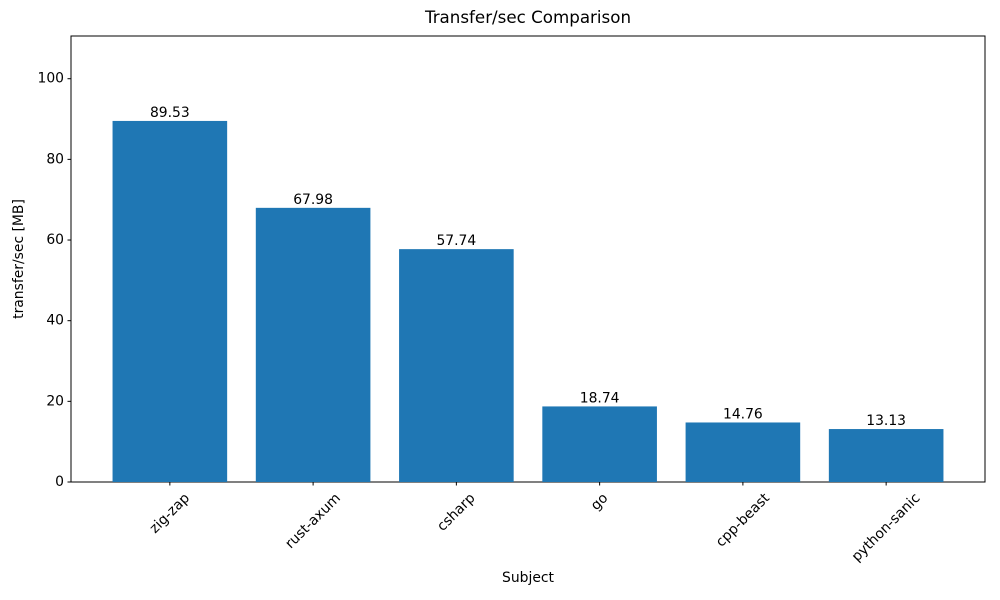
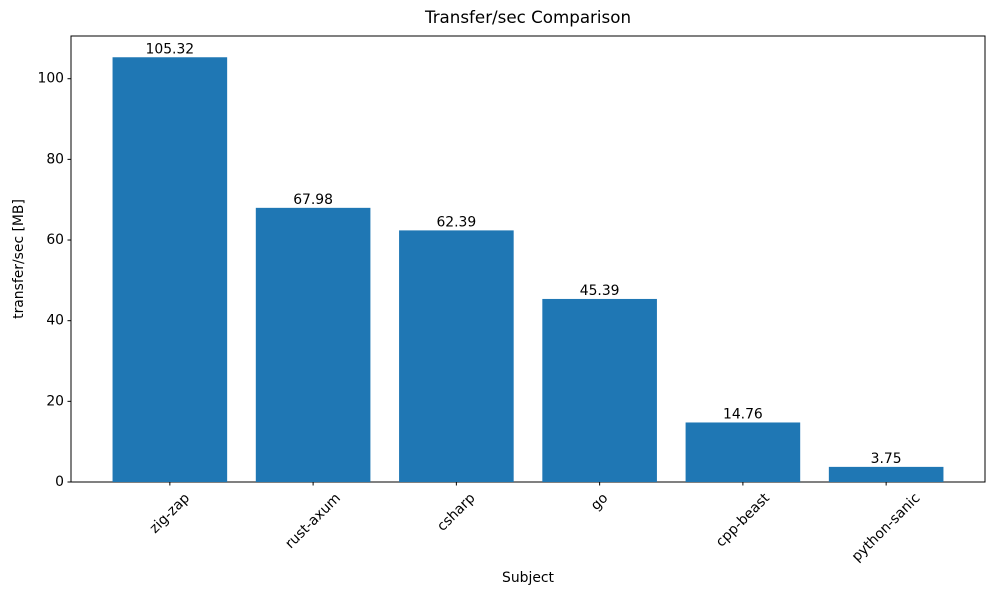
zig-zap: 89.53 -> 105.32
csharp: 57.74 -> 62.39
go: 18.74 -> 45.39
python-sanic: 13.13 -> 3.75
